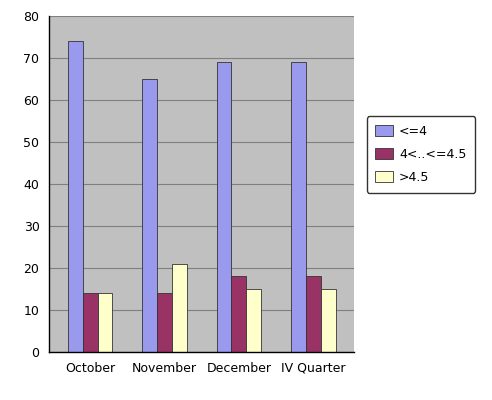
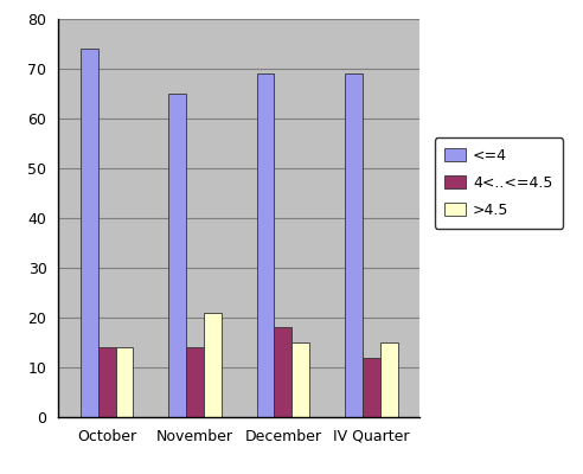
4<..<=4.5/IV Quarter: 18 -> 12
